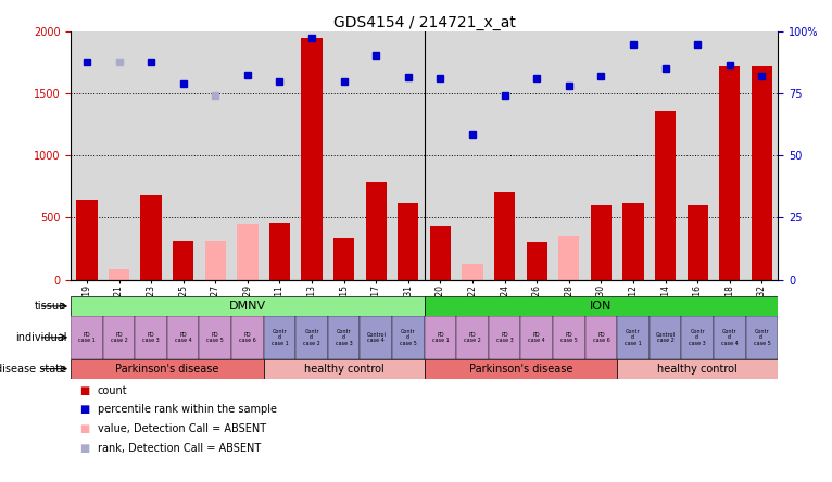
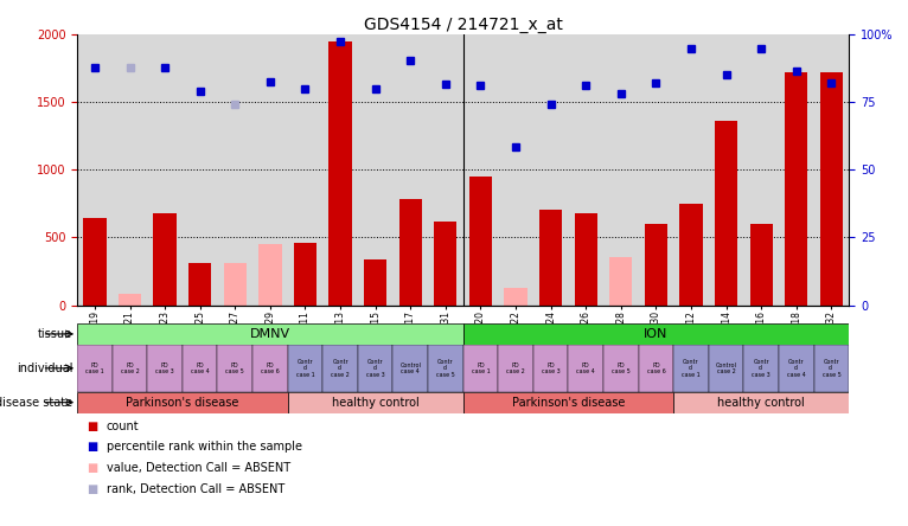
GSM488120: 430 -> 950
GSM488126: 300 -> 680
GSM488112: 620 -> 750
